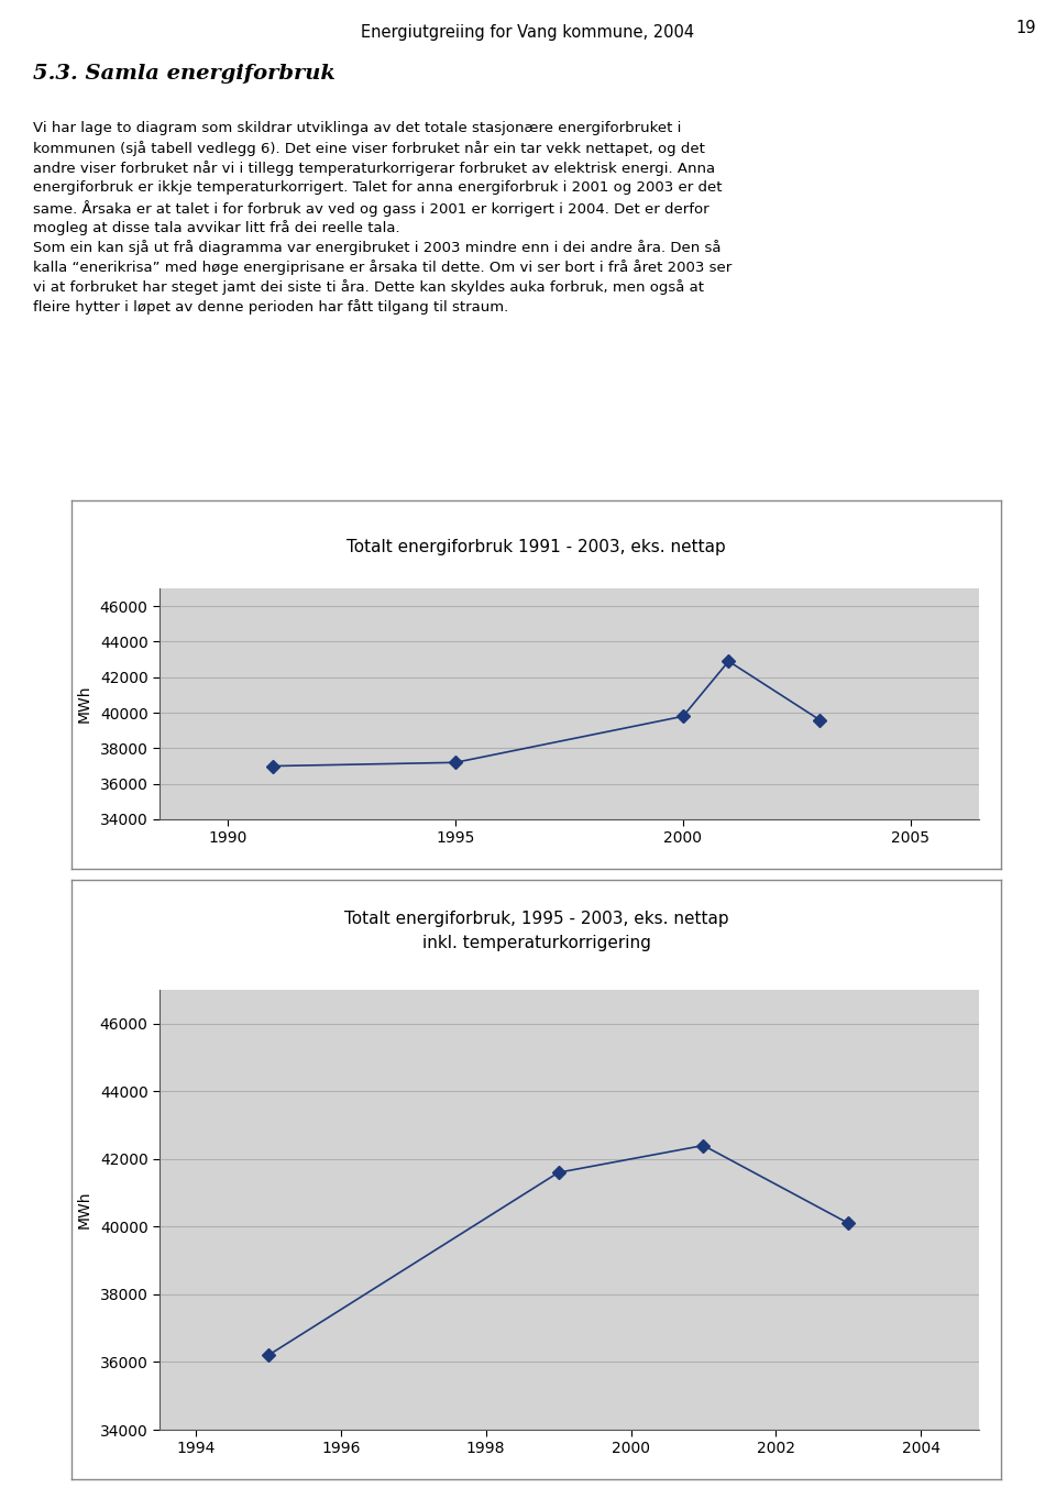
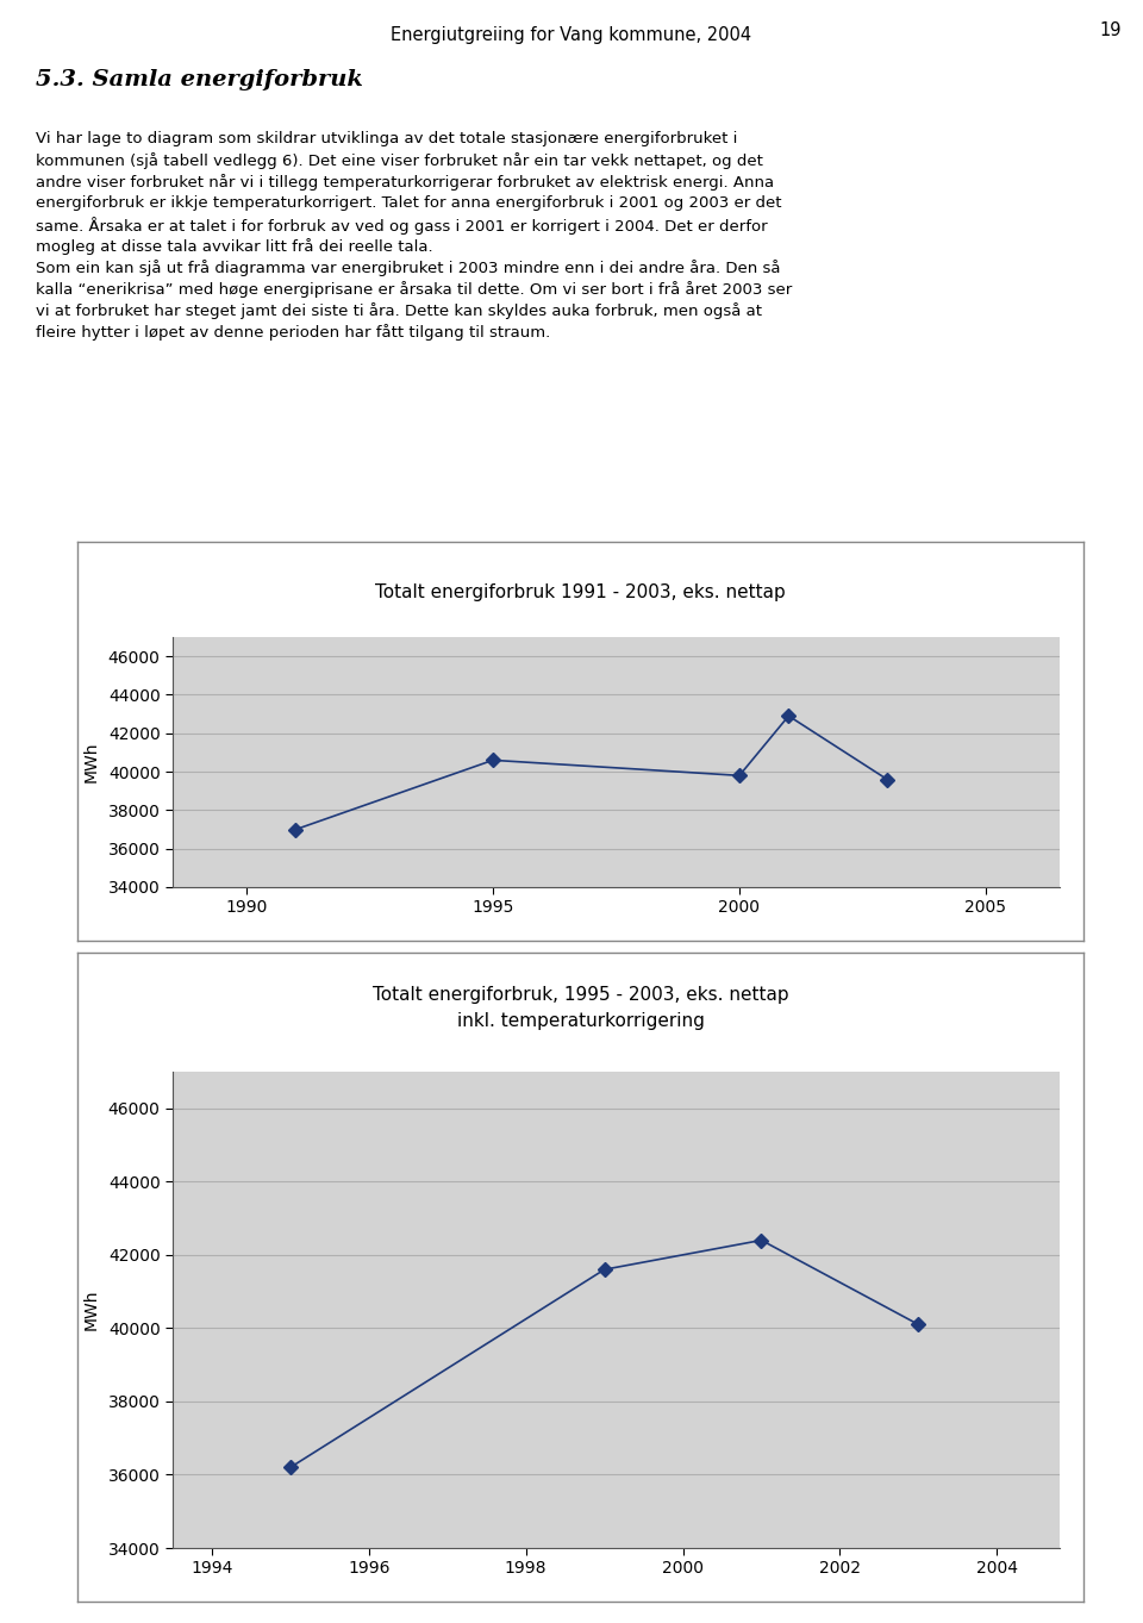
1995: 37200 -> 40600
